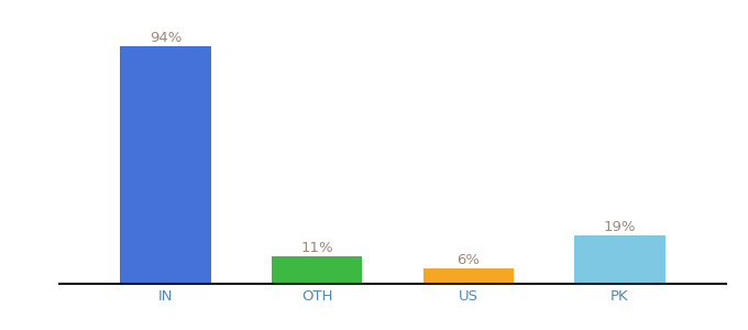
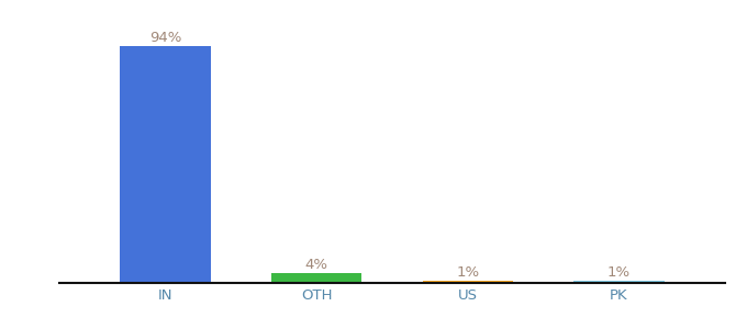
OTH: 11% -> 4%
US: 6% -> 1%
PK: 19% -> 1%
